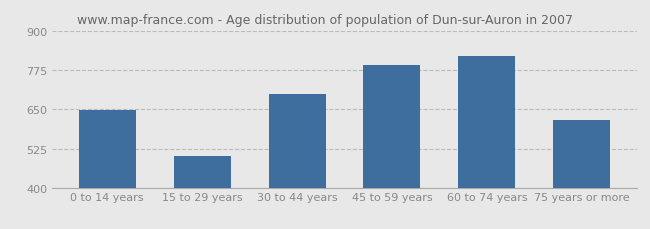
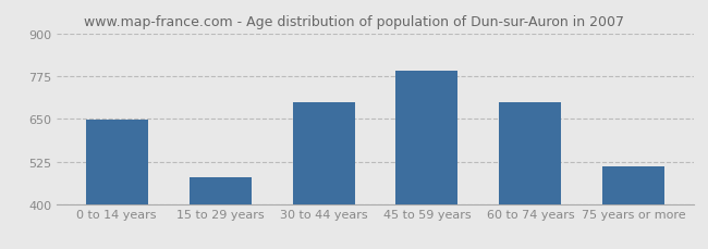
15 to 29 years: 500 -> 478
60 to 74 years: 820 -> 700
75 years or more: 615 -> 510
